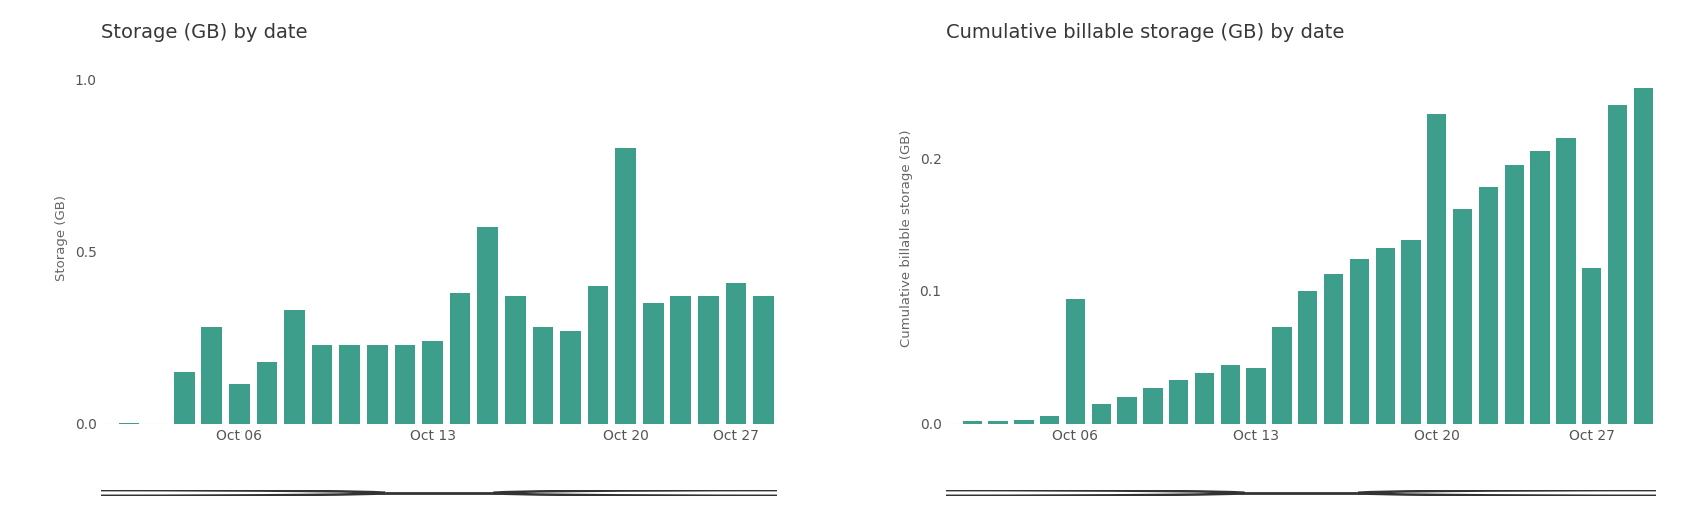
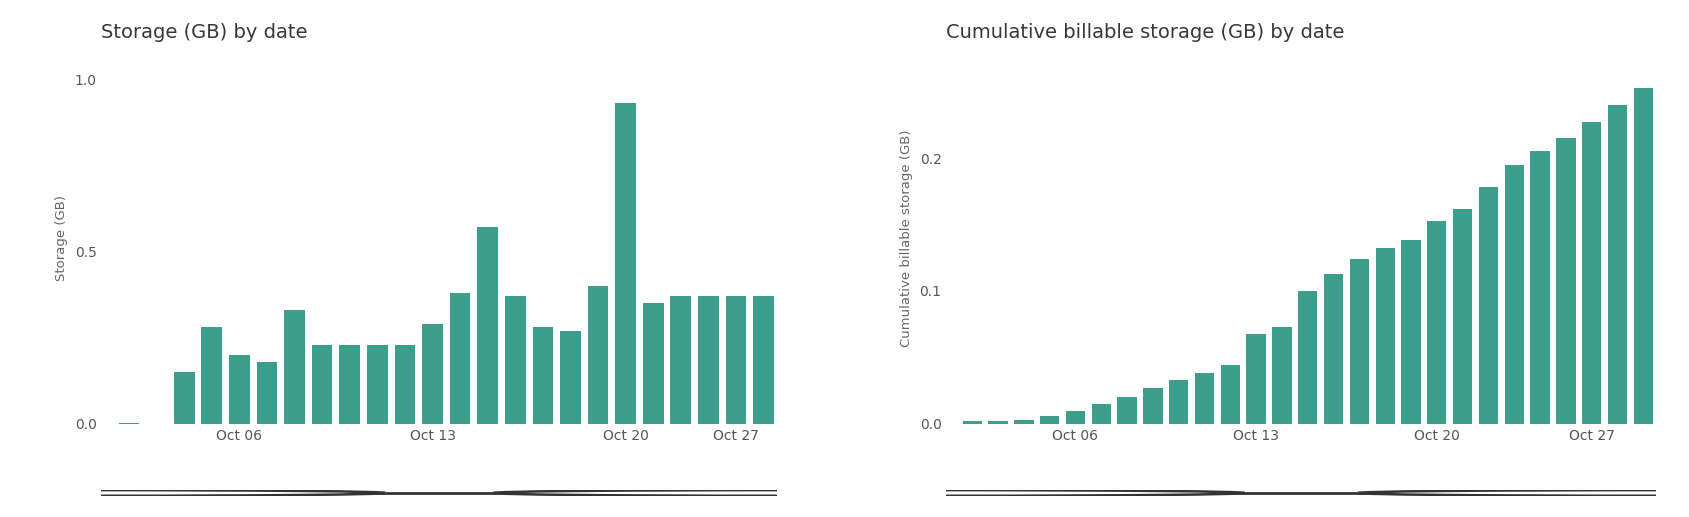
Storage (GB) by date/Oct 06: 0.115 -> 0.200
Storage (GB) by date/Oct 13: 0.240 -> 0.290
Storage (GB) by date/Oct 20: 0.800 -> 0.930
Storage (GB) by date/Oct 27: 0.410 -> 0.370
Cumulative billable storage (GB) by date/Oct 06: 0.094 -> 0.010
Cumulative billable storage (GB) by date/Oct 13: 0.042 -> 0.068
Cumulative billable storage (GB) by date/Oct 20: 0.233 -> 0.153
Cumulative billable storage (GB) by date/Oct 27: 0.117 -> 0.227
